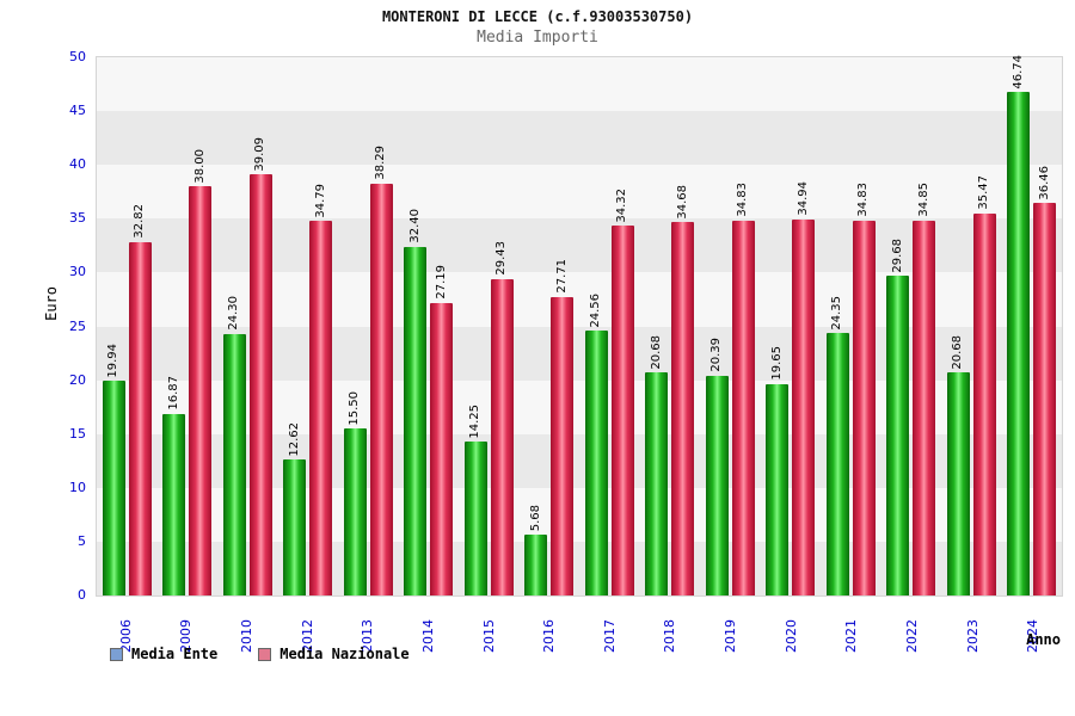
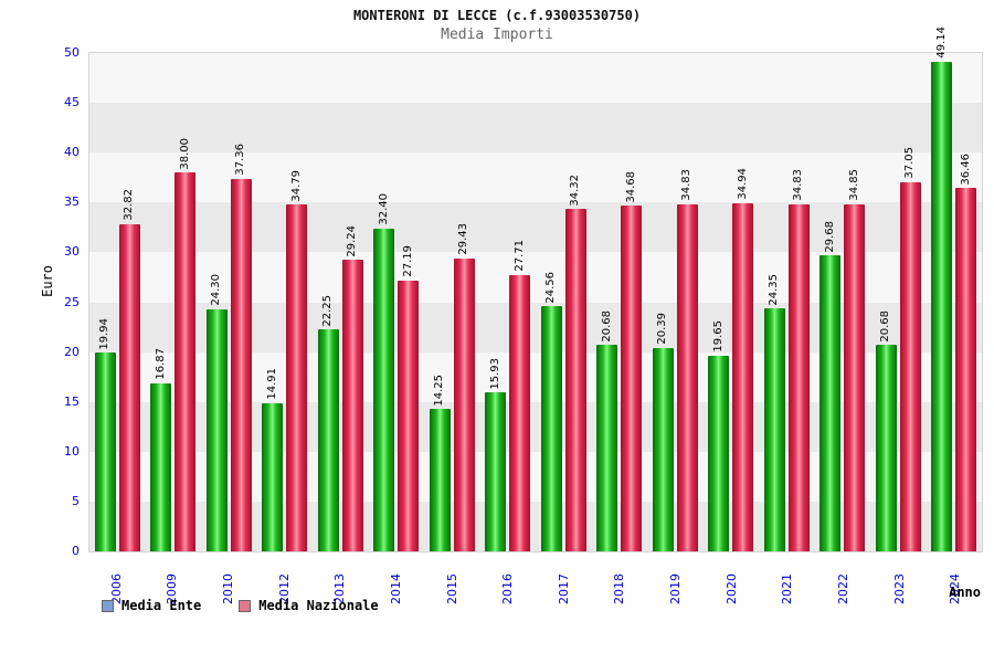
Media Nazionale/2010: 39.09 -> 37.36
Media Ente/2012: 12.62 -> 14.91
Media Ente/2013: 15.50 -> 22.25
Media Nazionale/2013: 38.29 -> 29.24
Media Ente/2016: 5.68 -> 15.93
Media Nazionale/2023: 35.47 -> 37.05
Media Ente/2024: 46.74 -> 49.14
